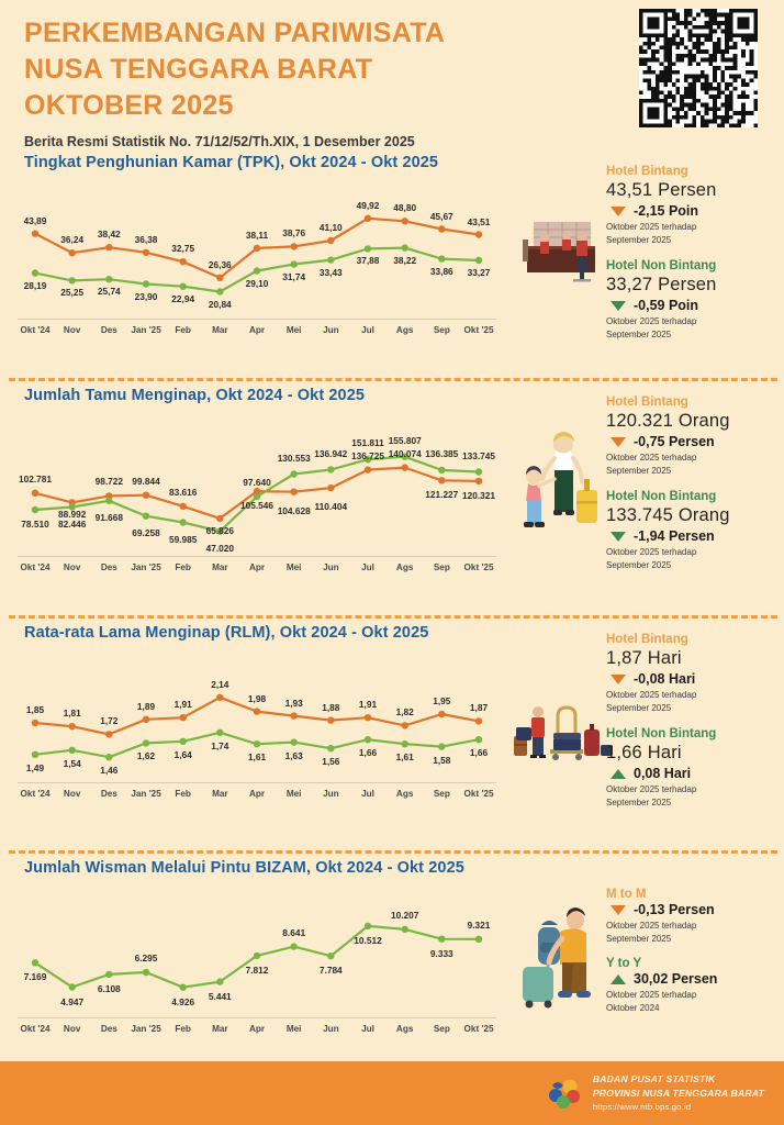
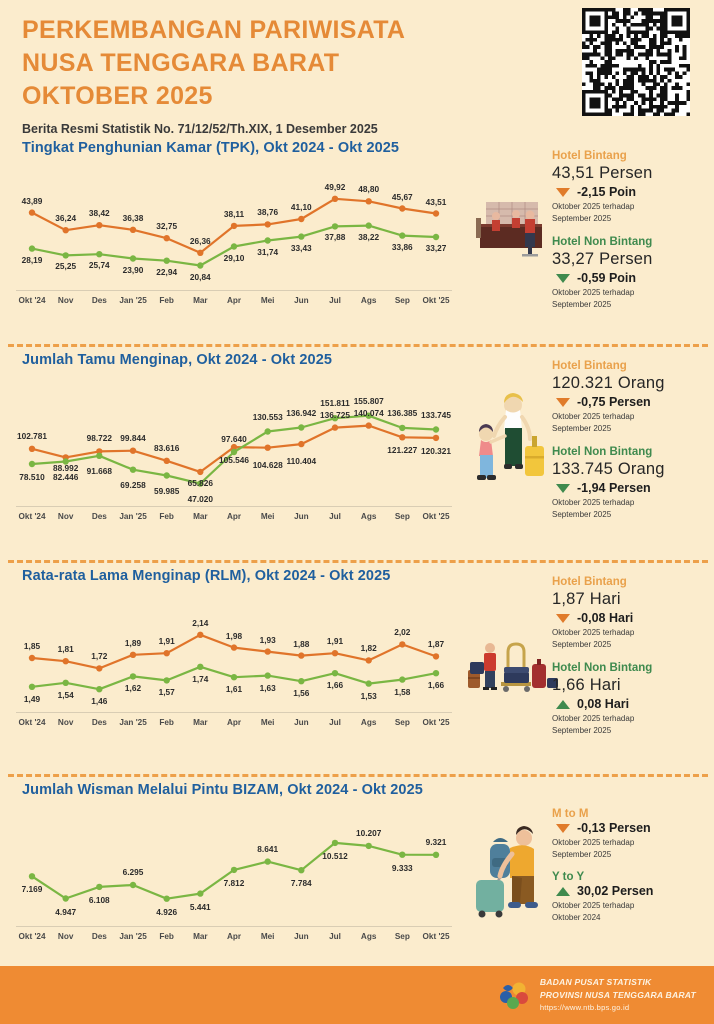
Rata-rata Lama Menginap (RLM), Okt 2024 - Okt 2025/Hotel Non Bintang/Feb: 1,64 -> 1,57
Rata-rata Lama Menginap (RLM), Okt 2024 - Okt 2025/Hotel Non Bintang/Ags: 1,61 -> 1,53
Rata-rata Lama Menginap (RLM), Okt 2024 - Okt 2025/Hotel Bintang/Sep: 1,95 -> 2,02
